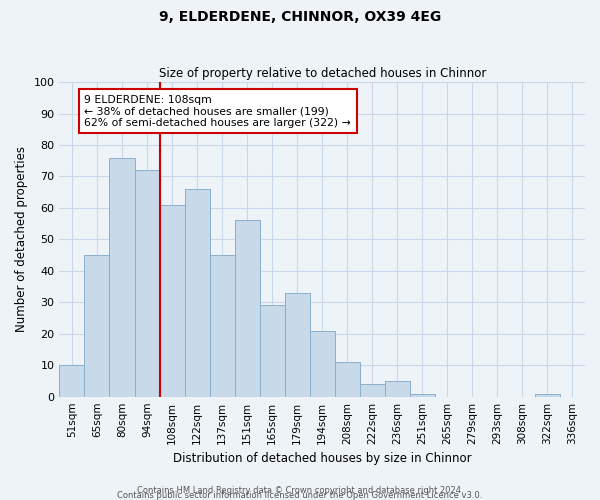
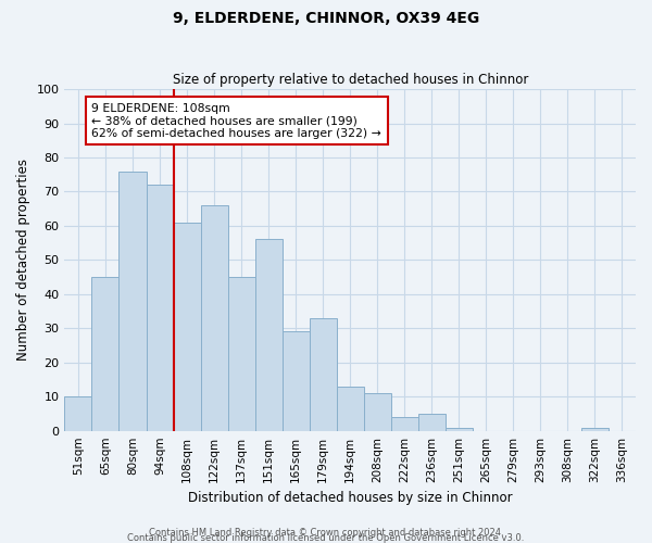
194sqm: 21 -> 13
